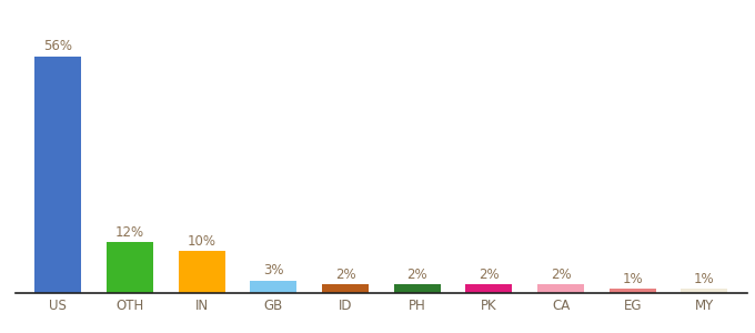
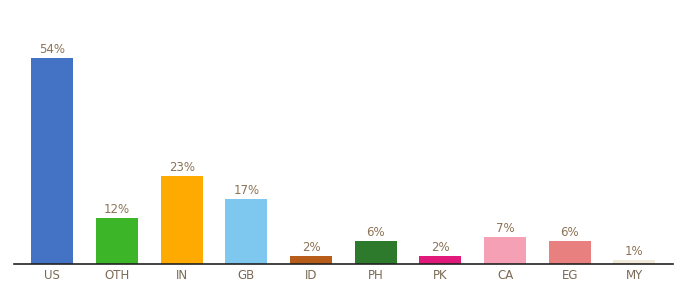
US: 56% -> 54%
IN: 10% -> 23%
GB: 3% -> 17%
PH: 2% -> 6%
CA: 2% -> 7%
EG: 1% -> 6%
